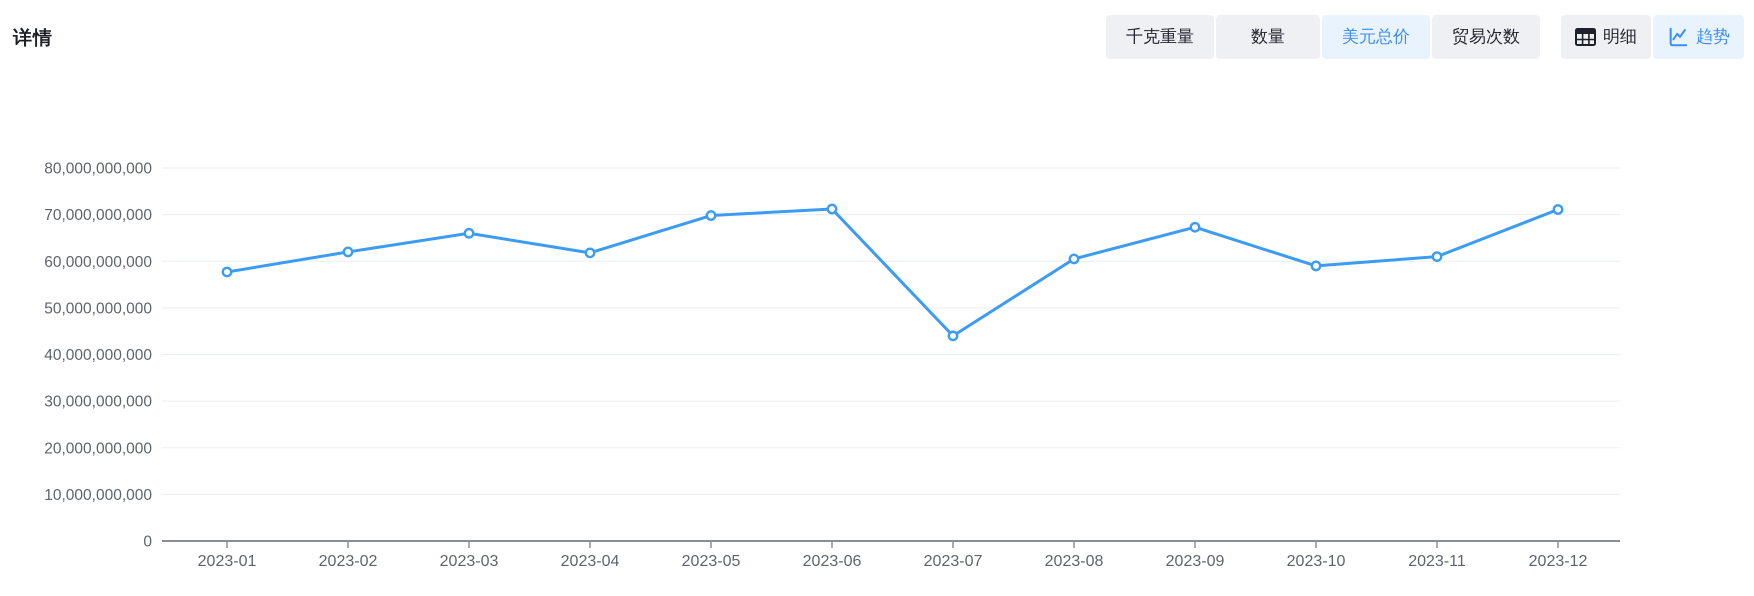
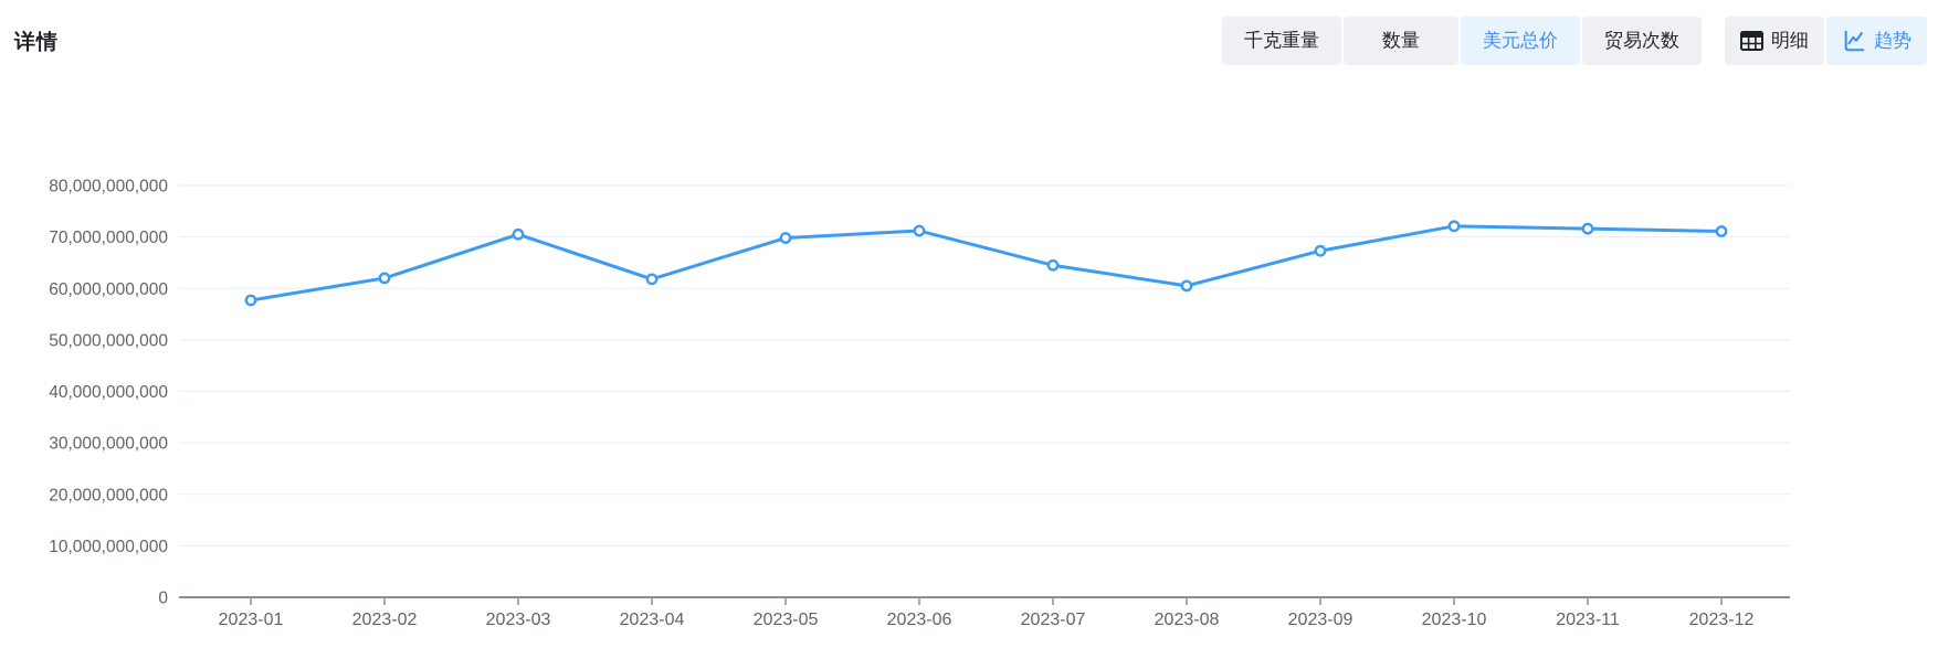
2023-03: 66000000000 -> 70000000000
2023-07: 44000000000 -> 64000000000
2023-10: 59000000000 -> 72000000000
2023-11: 61000000000 -> 72000000000
